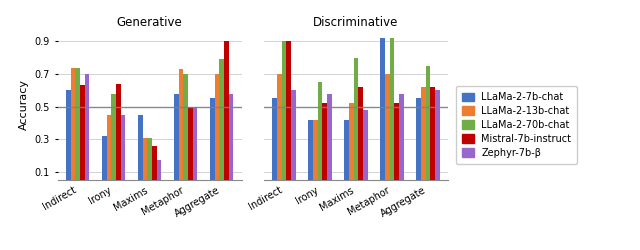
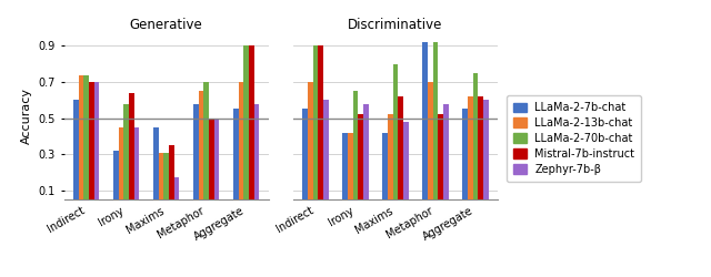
Generative/Mistral-7b-instruct/Indirect: 0.63 -> 0.70
Generative/Mistral-7b-instruct/Maxims: 0.26 -> 0.35
Generative/LLaMa-2-13b-chat/Metaphor: 0.73 -> 0.65
Generative/LLaMa-2-70b-chat/Aggregate: 0.79 -> 0.90
